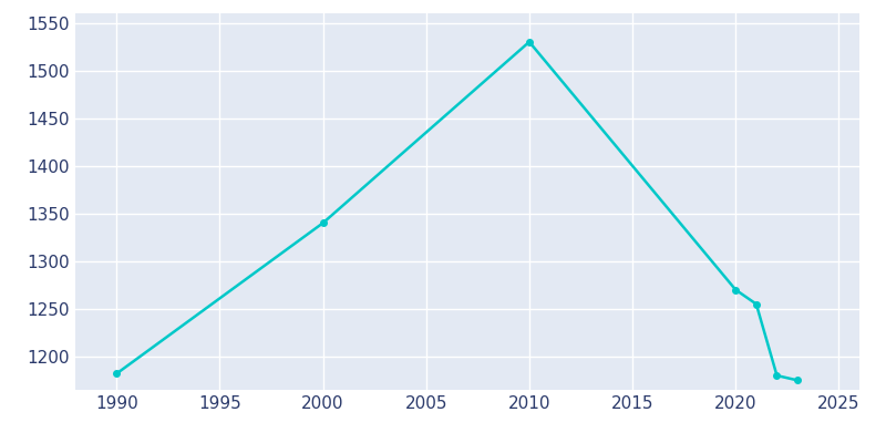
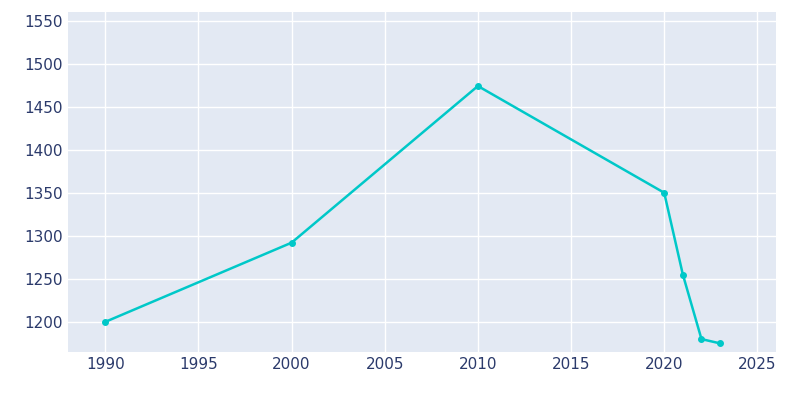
1990: 1182 -> 1200
2000: 1340 -> 1292
2010: 1530 -> 1474
2020: 1270 -> 1350
